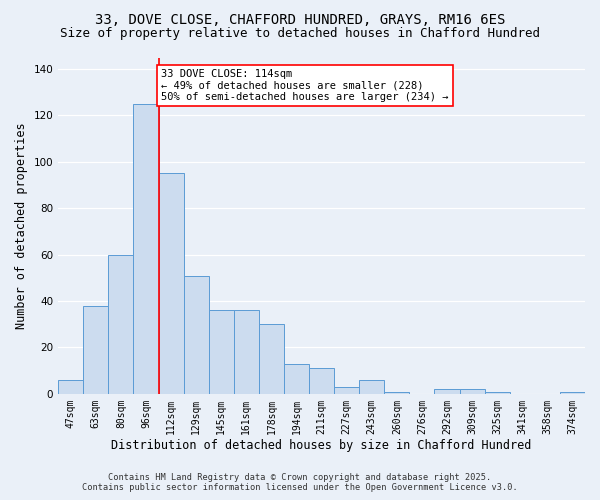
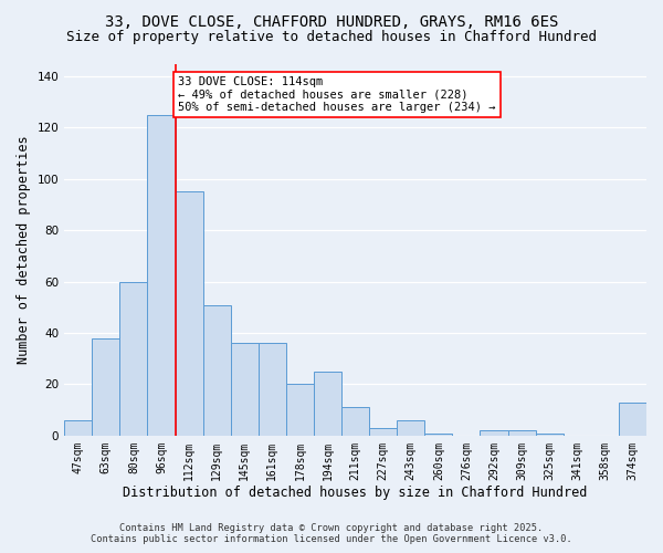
178sqm: 30 -> 20
194sqm: 13 -> 25
374sqm: 1 -> 13
